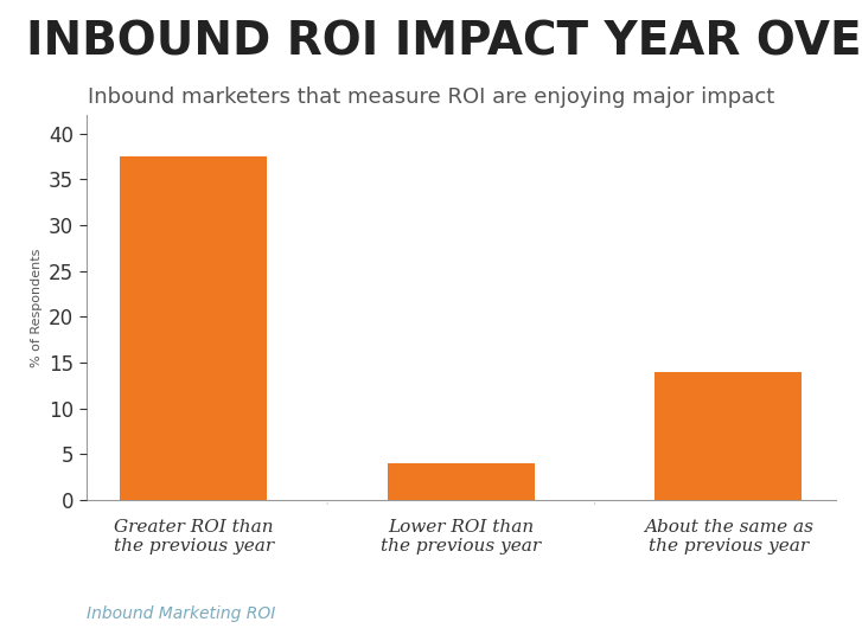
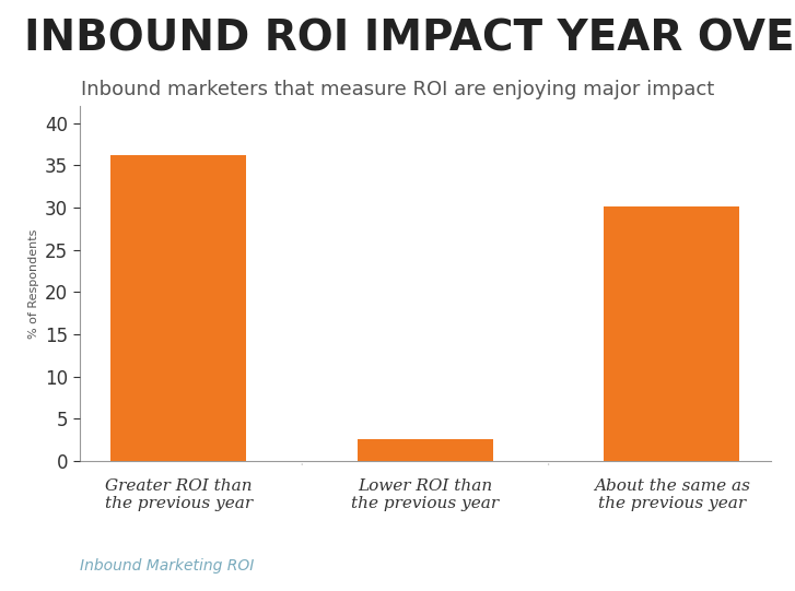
Greater ROI than the previous year: 37.5 -> 36.2
Lower ROI than the previous year: 4.0 -> 2.6
About the same as the previous year: 14.0 -> 30.2
